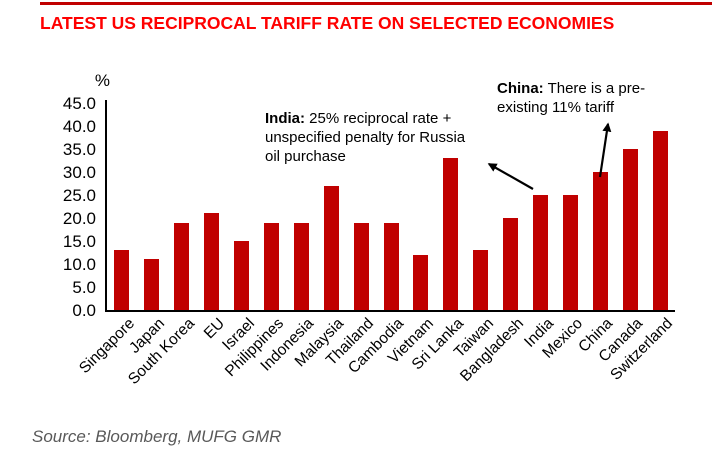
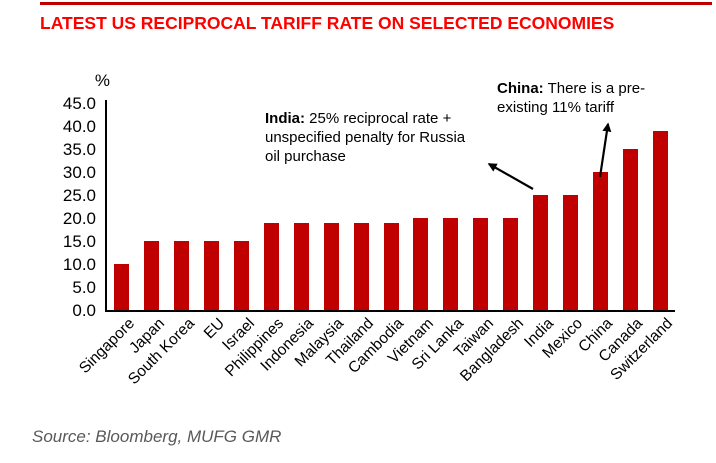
Singapore: 13 -> 10
Japan: 11 -> 15
South Korea: 19 -> 15
EU: 21 -> 15
Malaysia: 27 -> 19
Vietnam: 12 -> 20
Sri Lanka: 33 -> 20
Taiwan: 13 -> 20
